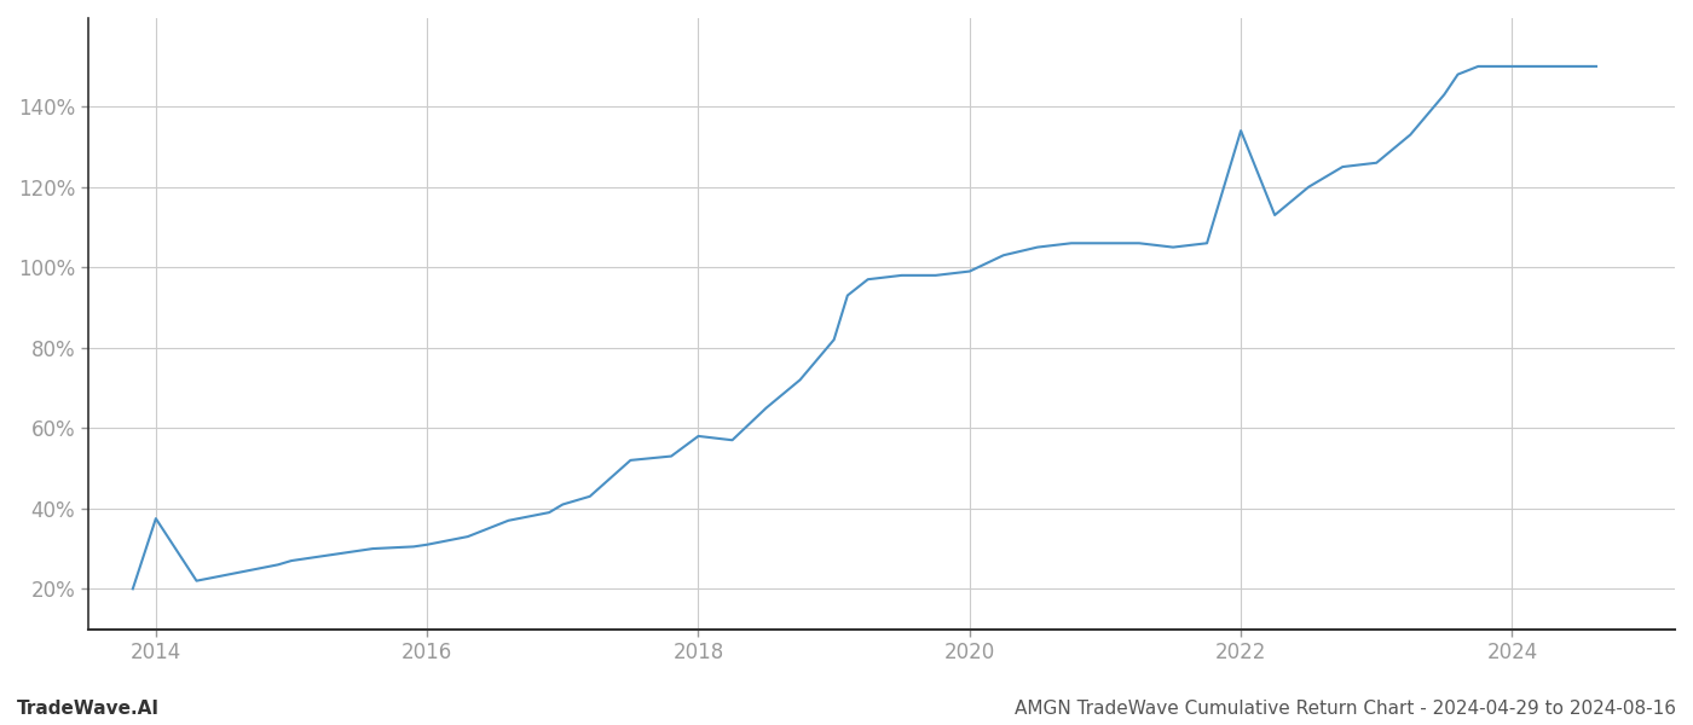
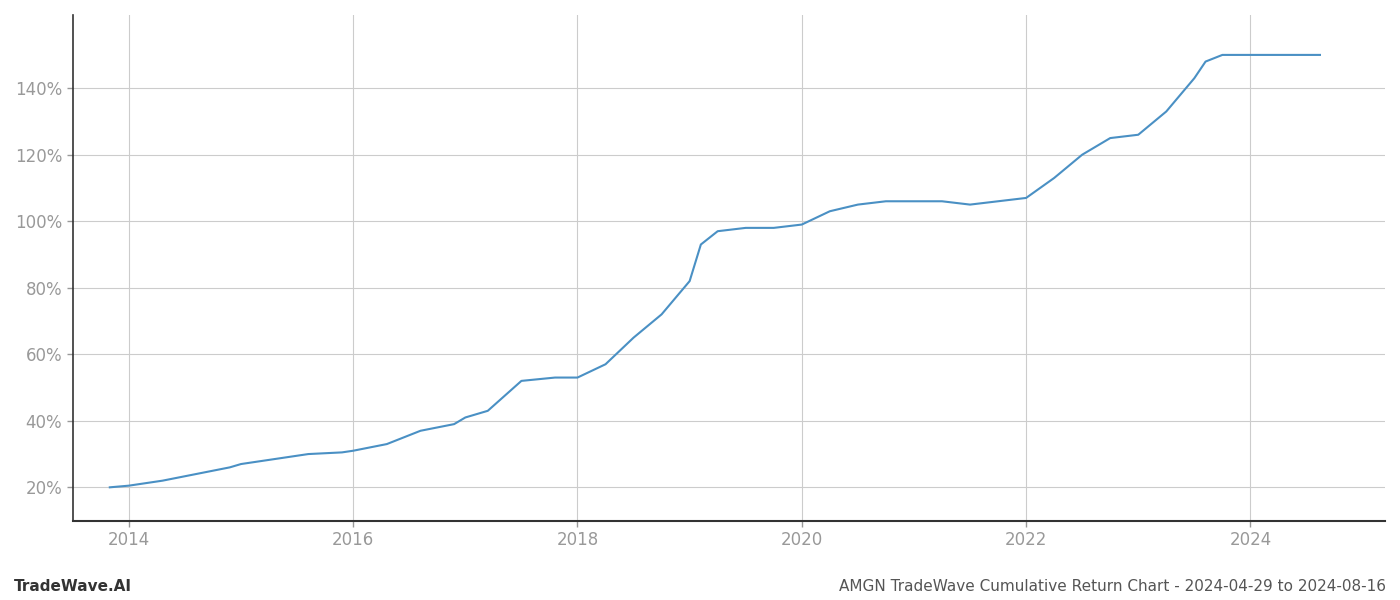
2014: 37.5% -> 20.5%
2018: 58.0% -> 53.0%
2022: 134.0% -> 107.0%
